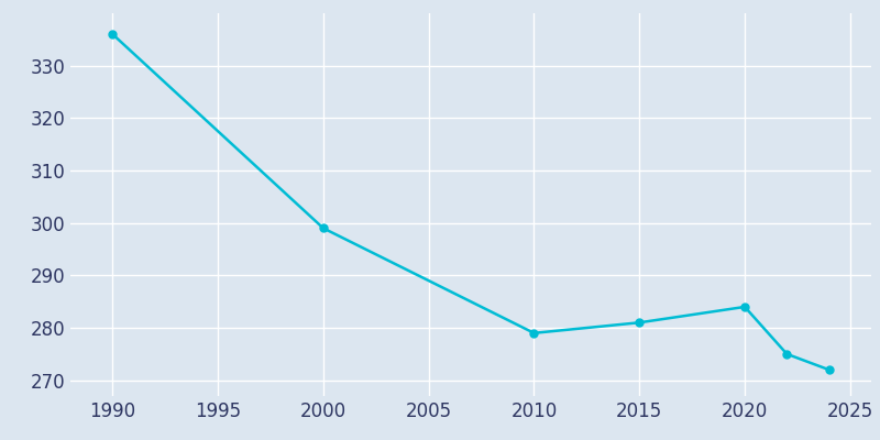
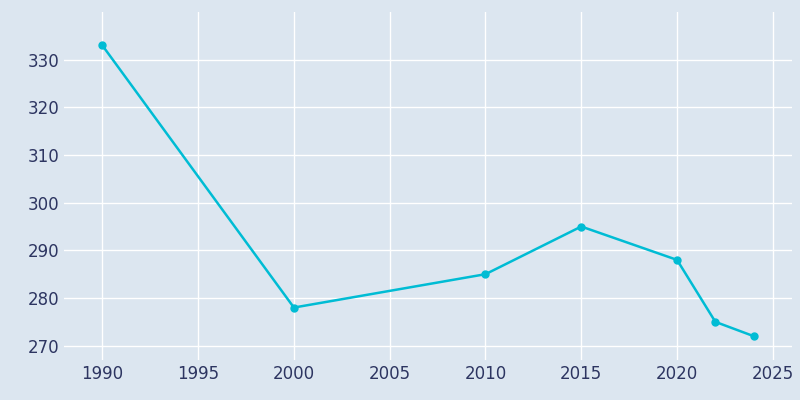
1990: 336 -> 333
2000: 299 -> 278
2010: 279 -> 285
2015: 281 -> 295
2020: 284 -> 288
